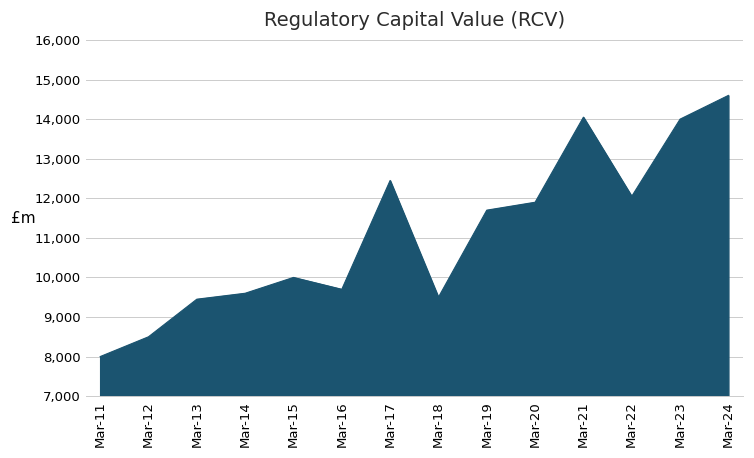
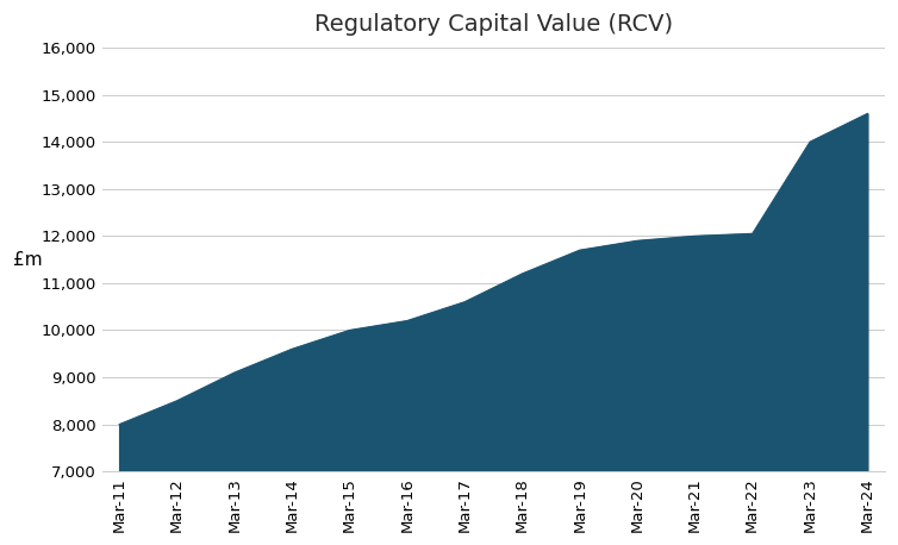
Mar-13: 9,450 -> 9,100
Mar-16: 9,700 -> 10,200
Mar-17: 12,450 -> 10,600
Mar-18: 9,500 -> 11,200
Mar-21: 14,050 -> 12,000
